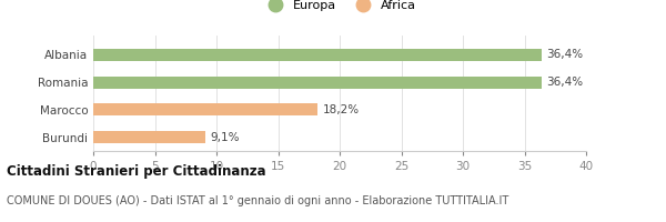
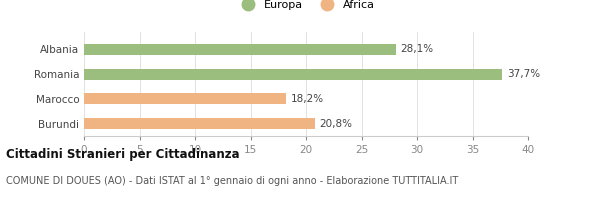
Albania: 36,4% -> 28,1%
Romania: 36,4% -> 37,7%
Burundi: 9,1% -> 20,8%
